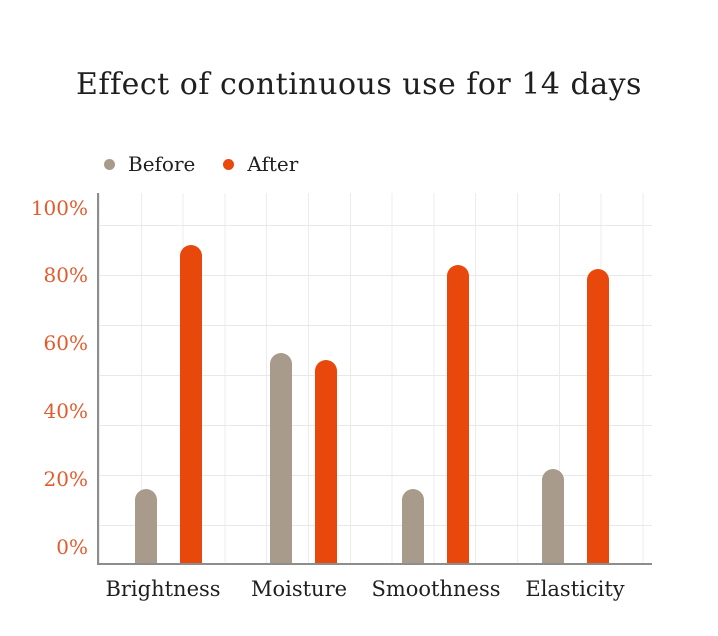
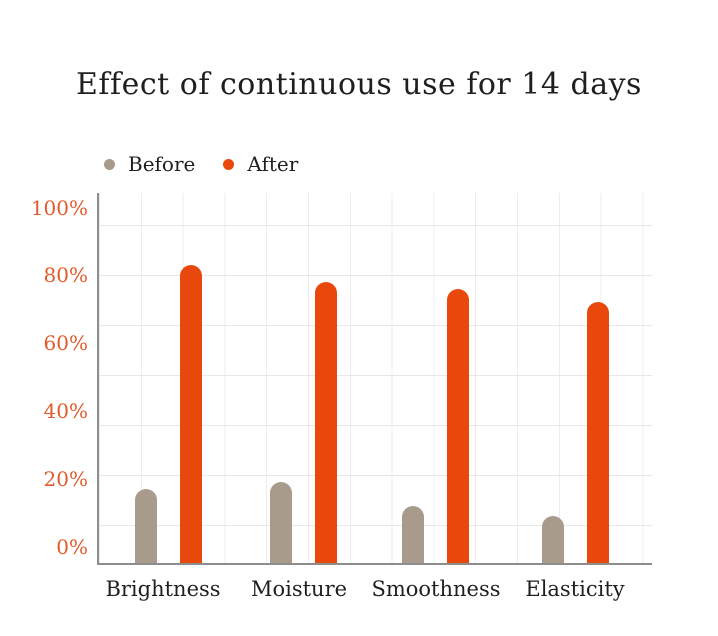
After/Brightness: 89% -> 83%
Before/Moisture: 57% -> 19%
After/Moisture: 55% -> 78%
Before/Smoothness: 17% -> 12%
After/Smoothness: 83% -> 76%
Before/Elasticity: 23% -> 9%
After/Elasticity: 82% -> 72%
